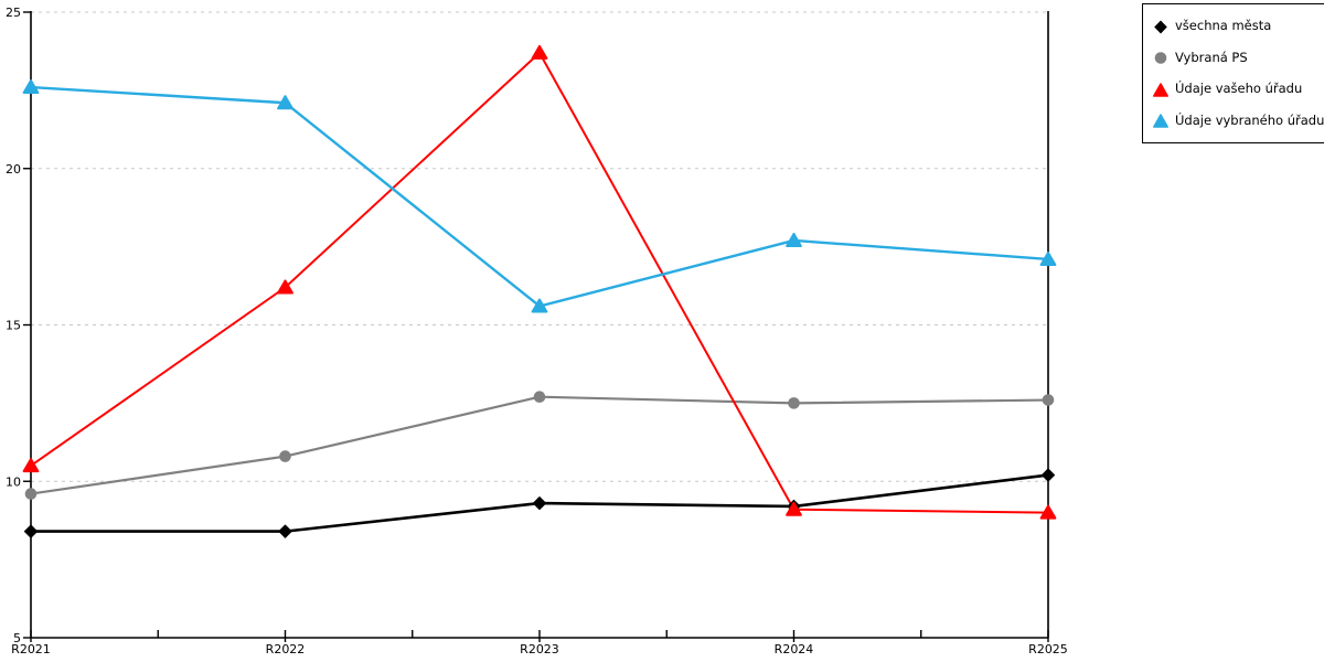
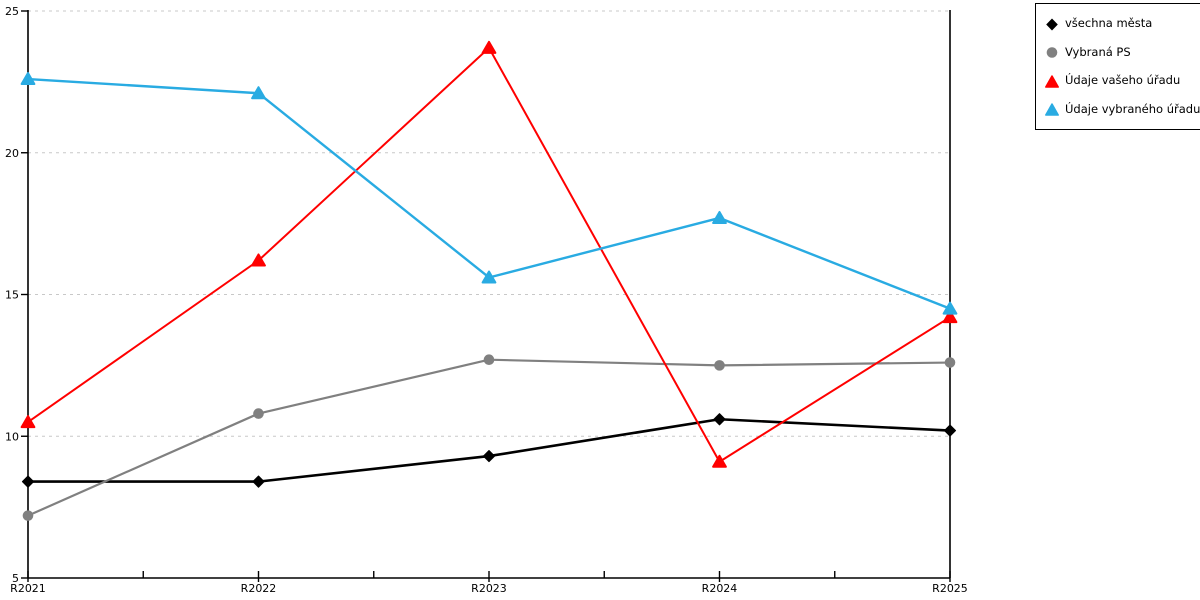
Vybraná PS/R2021: 9.6 -> 7.2
všechna města/R2024: 9.2 -> 10.6
Údaje vašeho úřadu/R2025: 9.0 -> 14.2
Údaje vybraného úřadu/R2025: 17.1 -> 14.5
